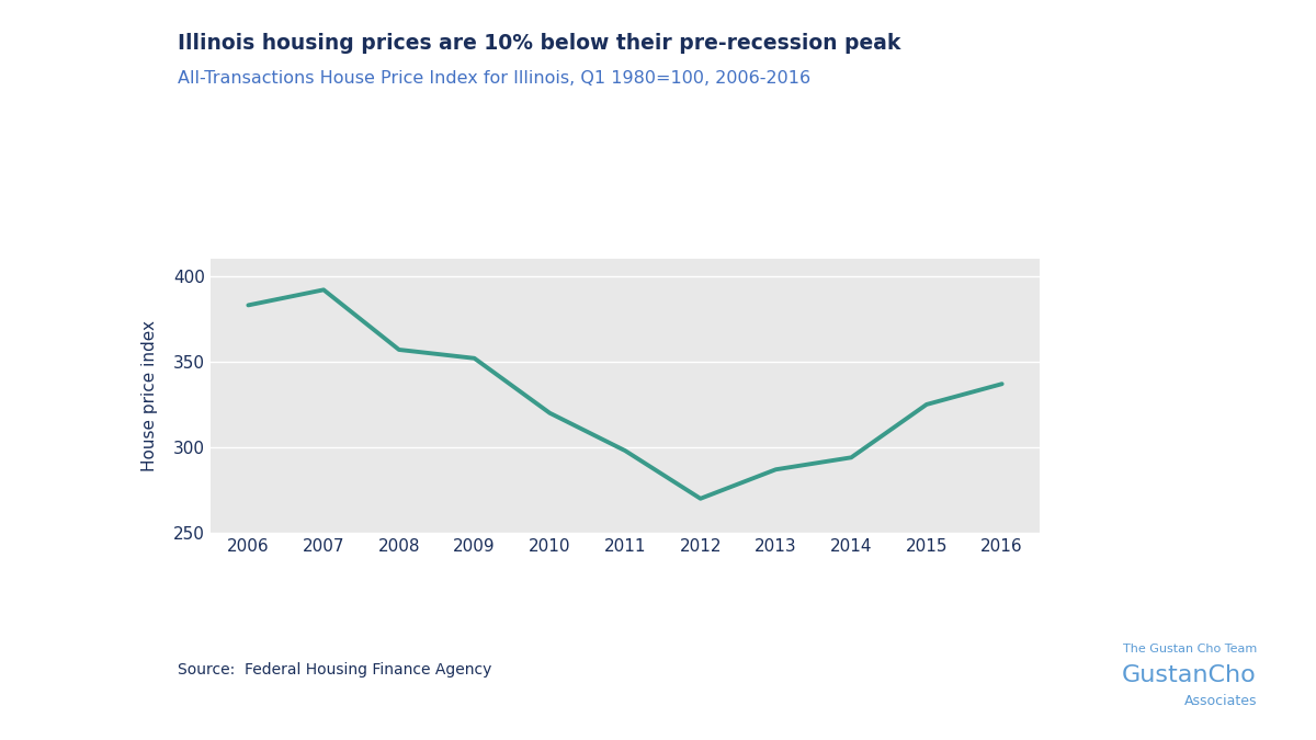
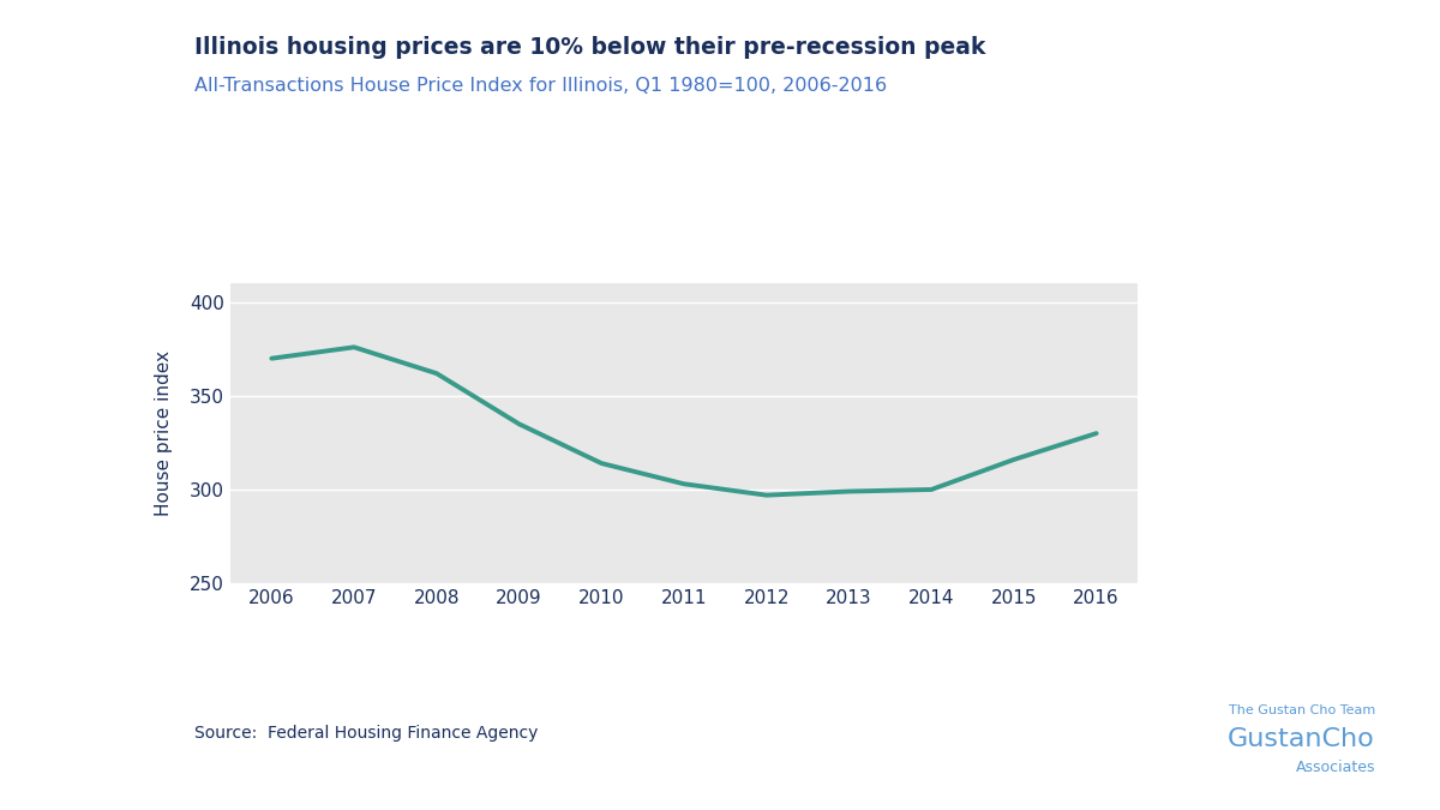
2006: 383 -> 370
2007: 392 -> 376
2008: 357 -> 362
2009: 352 -> 335
2010: 320 -> 314
2011: 298 -> 303
2012: 270 -> 297
2013: 287 -> 299
2014: 294 -> 300
2015: 325 -> 316
2016: 337 -> 330
